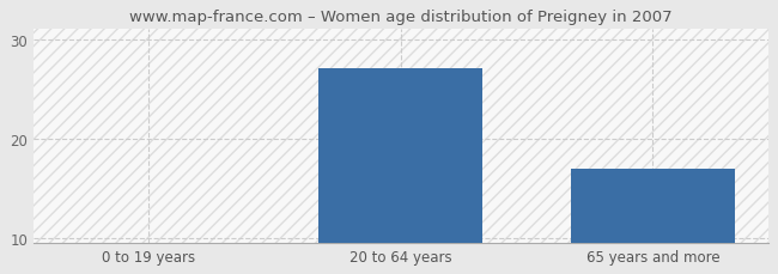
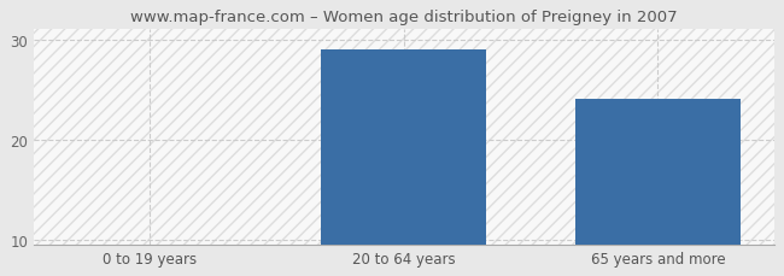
20 to 64 years: 27 -> 29
65 years and more: 17 -> 24
